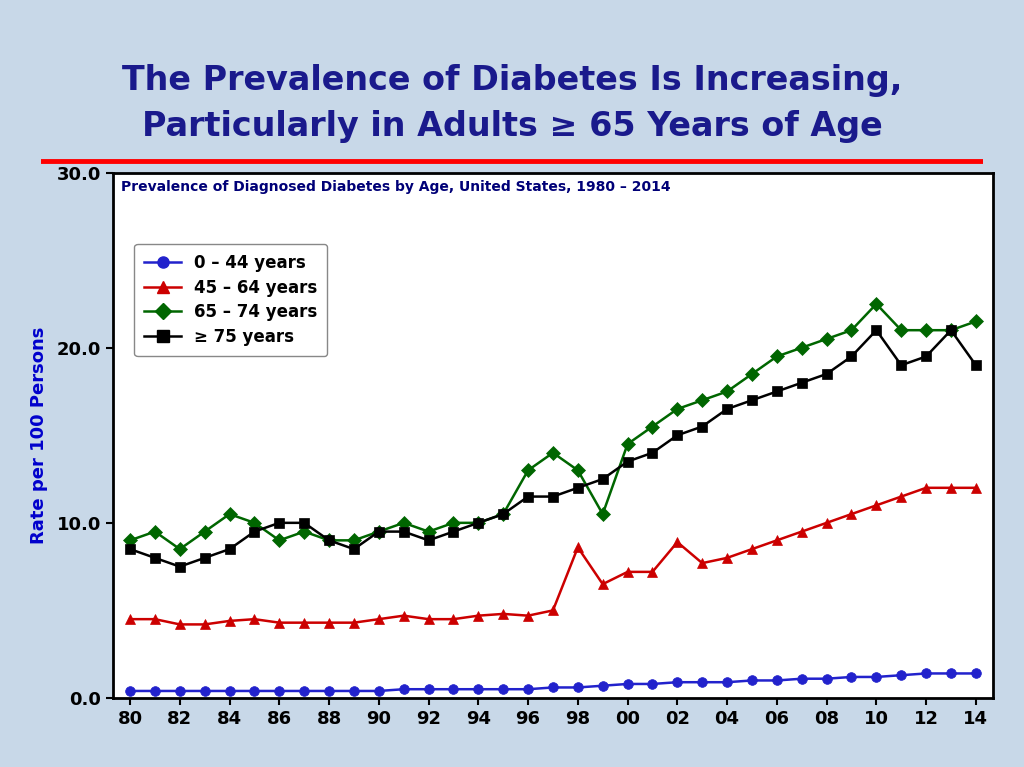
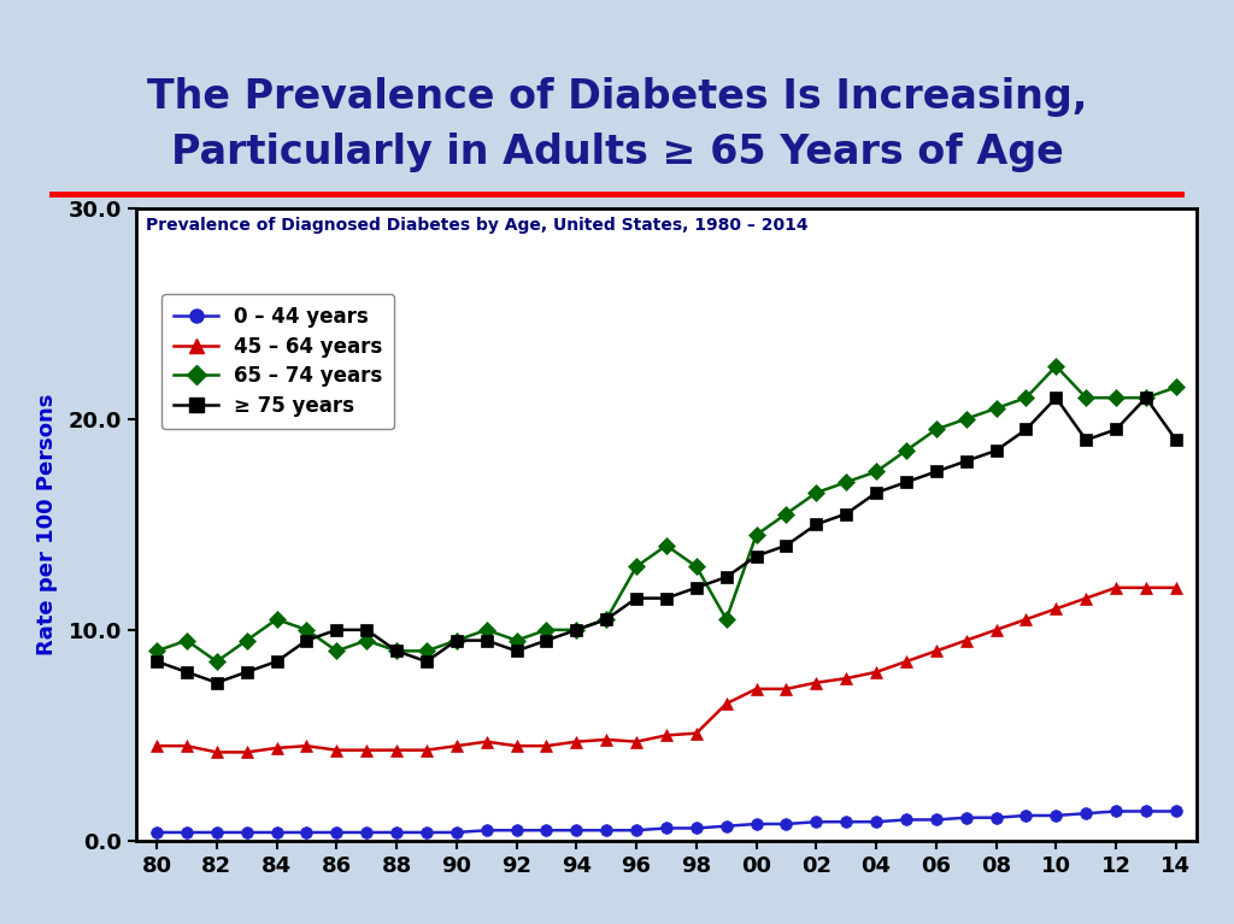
45 – 64 years/98: 8.6 -> 5.1
45 – 64 years/02: 8.9 -> 7.5
